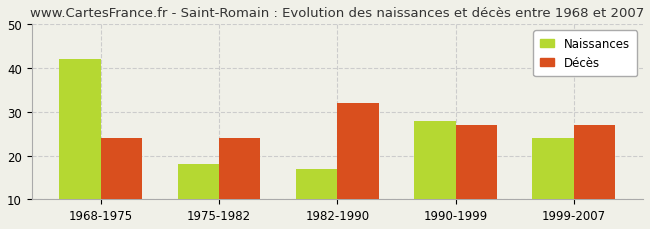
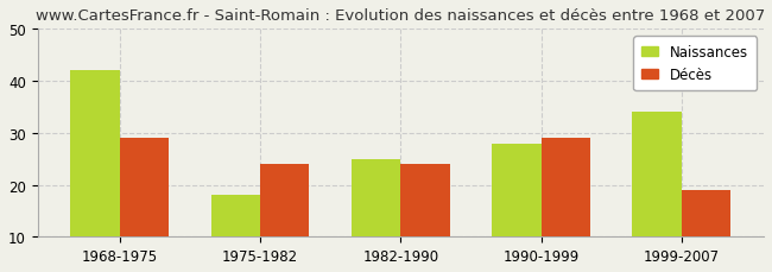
Décès/1968-1975: 24 -> 29
Naissances/1982-1990: 17 -> 25
Décès/1982-1990: 32 -> 24
Décès/1990-1999: 27 -> 29
Naissances/1999-2007: 24 -> 34
Décès/1999-2007: 27 -> 19
